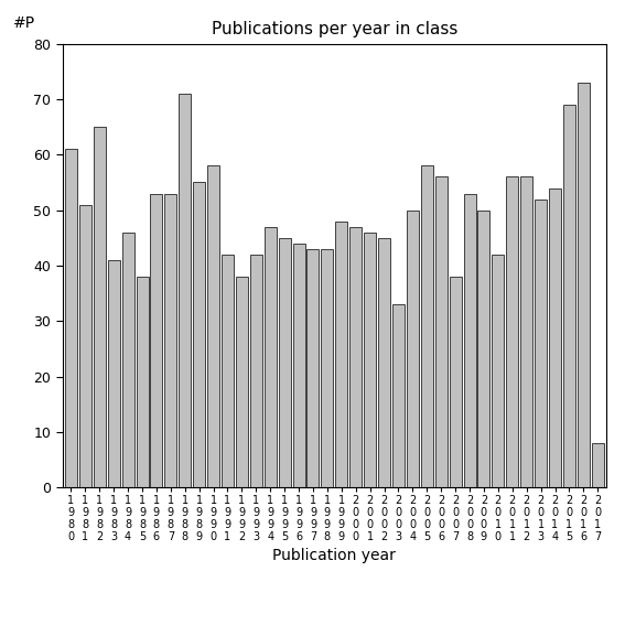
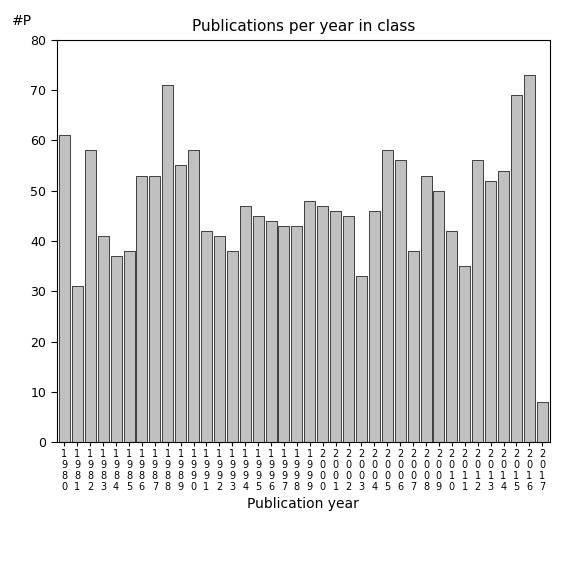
1 9 8 1: 51 -> 31
1 9 8 2: 65 -> 58
1 9 8 4: 46 -> 37
1 9 9 2: 38 -> 41
1 9 9 3: 42 -> 38
2 0 0 4: 50 -> 46
2 0 1 1: 56 -> 35
